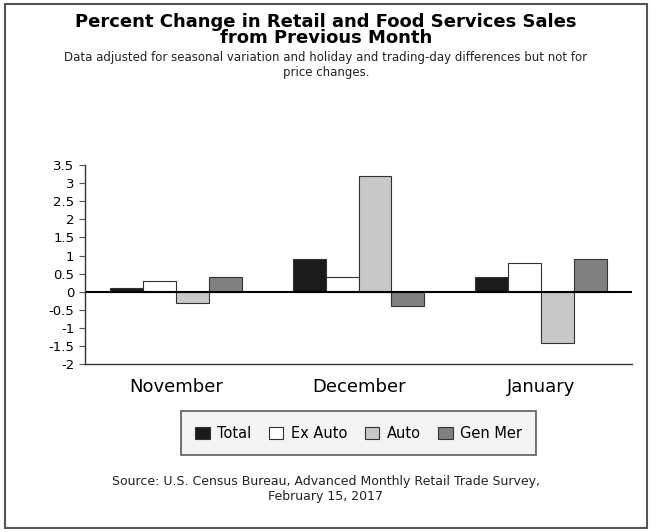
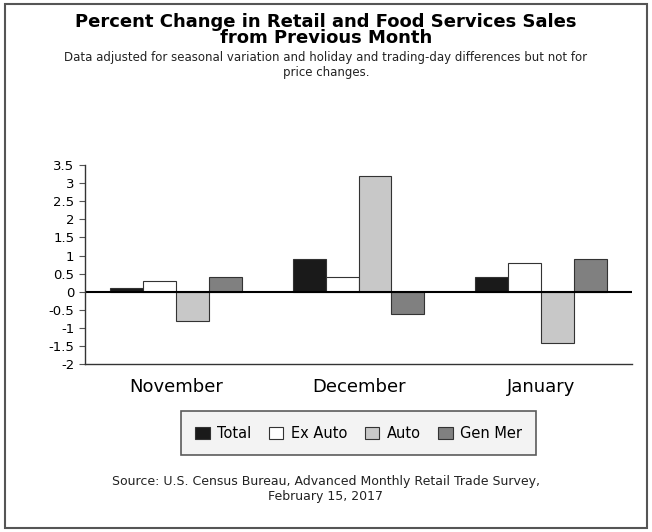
Auto/November: -0.3 -> -0.8
Gen Mer/December: -0.4 -> -0.6
